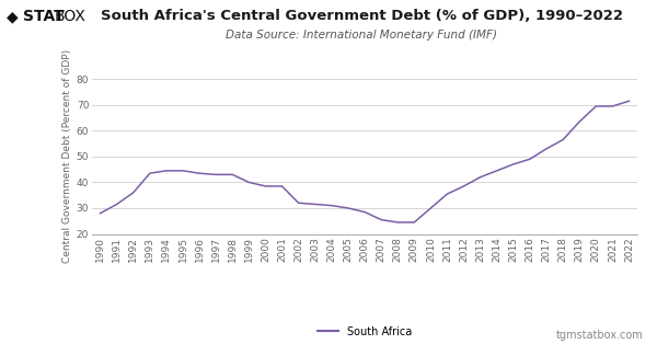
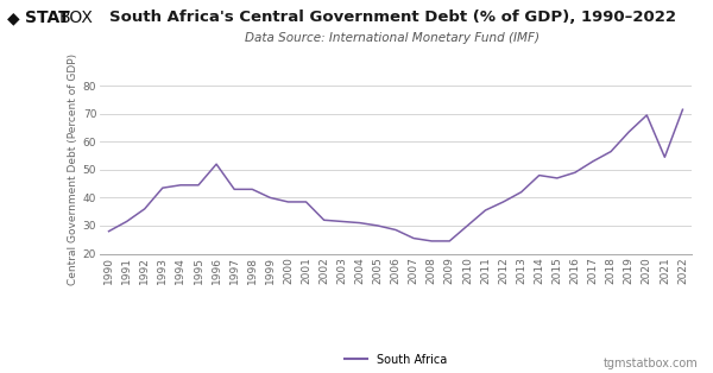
1996: 43.5 -> 52.0
2014: 44.5 -> 48.0
2021: 69.5 -> 54.5
